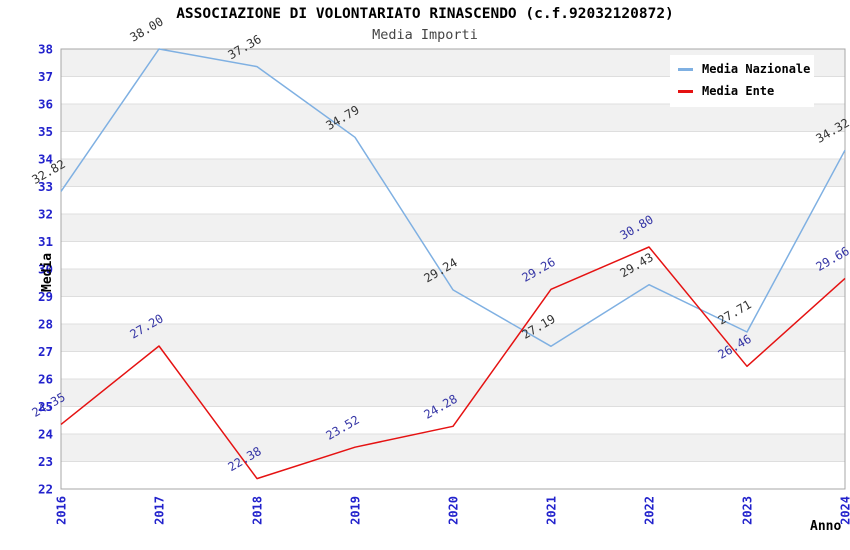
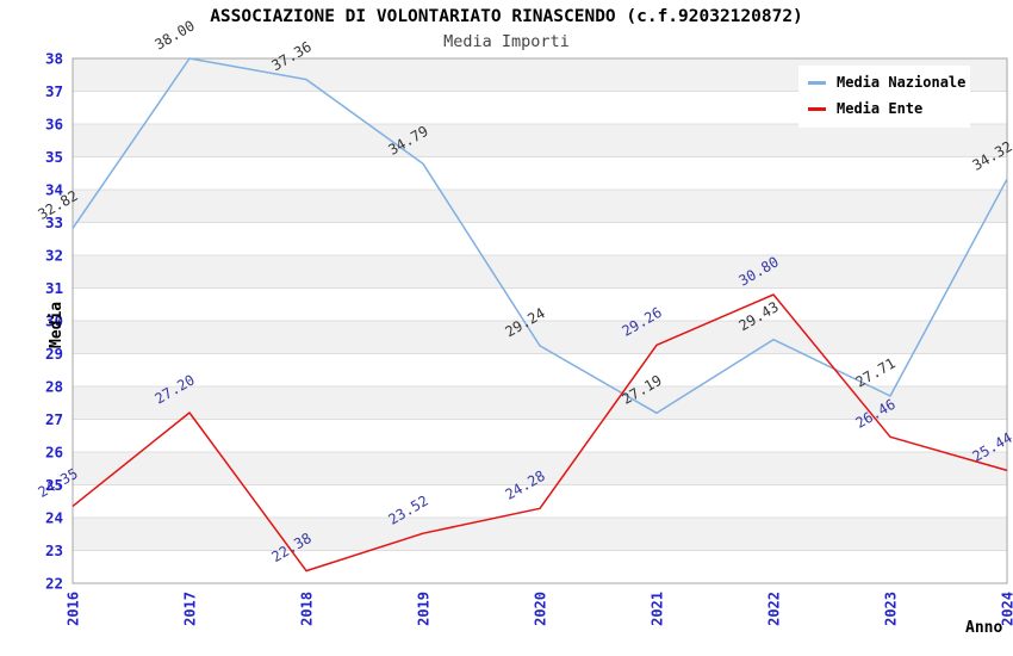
Media Ente/2024: 29.66 -> 25.44
